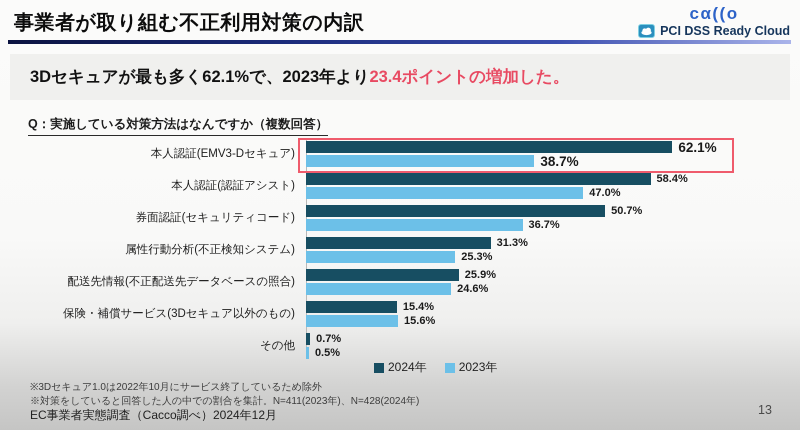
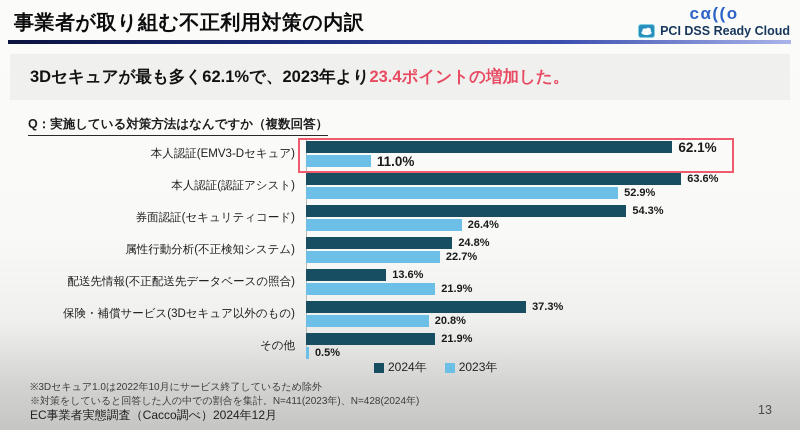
2023年/本人認証(EMV3-Dセキュア): 38.7% -> 11.0%
2024年/本人認証(認証アシスト): 58.4% -> 63.6%
2023年/本人認証(認証アシスト): 47.0% -> 52.9%
2024年/券面認証(セキュリティコード): 50.7% -> 54.3%
2023年/券面認証(セキュリティコード): 36.7% -> 26.4%
2024年/属性行動分析(不正検知システム): 31.3% -> 24.8%
2023年/属性行動分析(不正検知システム): 25.3% -> 22.7%
2024年/配送先情報(不正配送先データベースの照合): 25.9% -> 13.6%
2023年/配送先情報(不正配送先データベースの照合): 24.6% -> 21.9%
2024年/保険・補償サービス(3Dセキュア以外のもの): 15.4% -> 37.3%
2023年/保険・補償サービス(3Dセキュア以外のもの): 15.6% -> 20.8%
2024年/その他: 0.7% -> 21.9%
